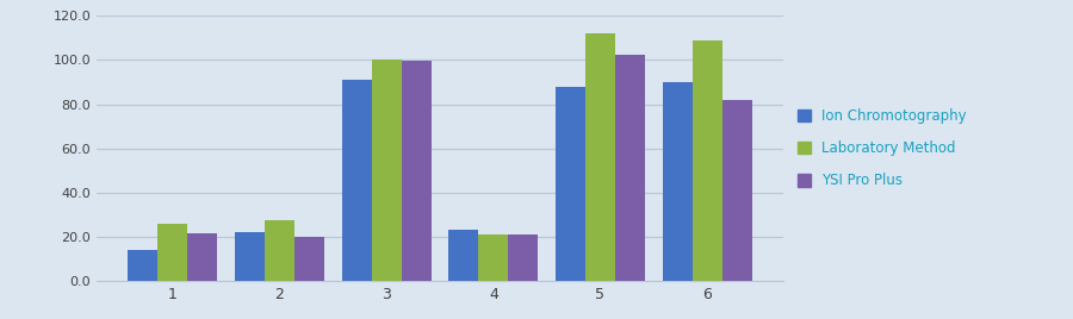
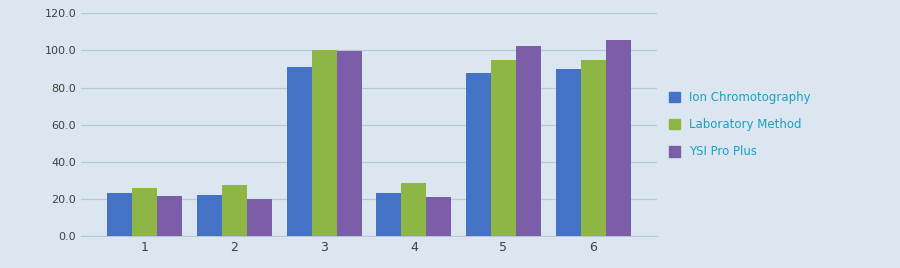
Ion Chromotography/1: 14 -> 23
Laboratory Method/4: 21 -> 28
Laboratory Method/5: 112 -> 95
Laboratory Method/6: 109 -> 95
YSI Pro Plus/6: 82 -> 106
